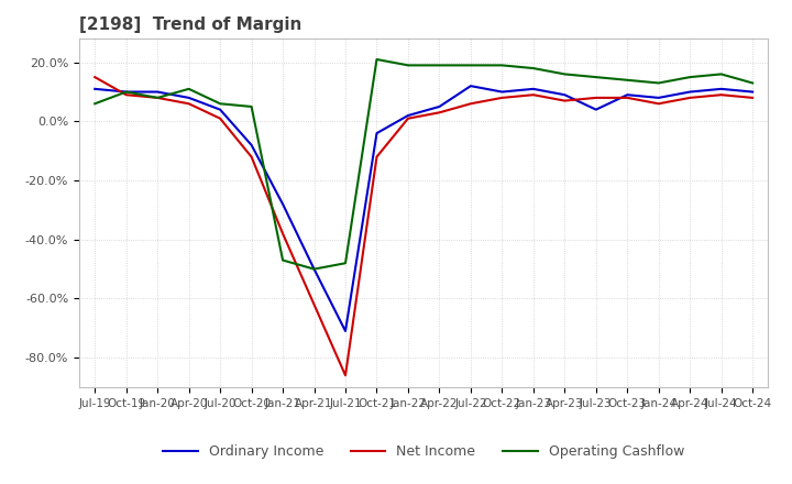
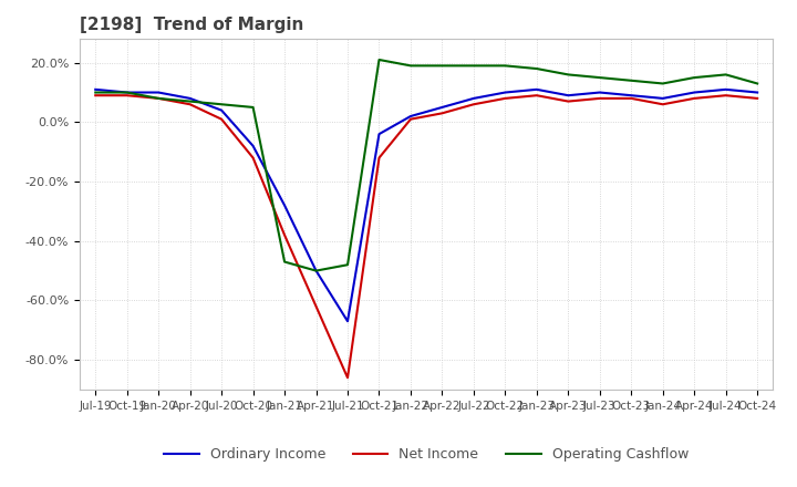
Net Income/Jul-19: 15% -> 9%
Operating Cashflow/Jul-19: 6% -> 10%
Operating Cashflow/Apr-20: 11% -> 7%
Ordinary Income/Jul-21: -71% -> -67%
Ordinary Income/Jul-22: 12% -> 8%
Ordinary Income/Jul-23: 4% -> 10%
